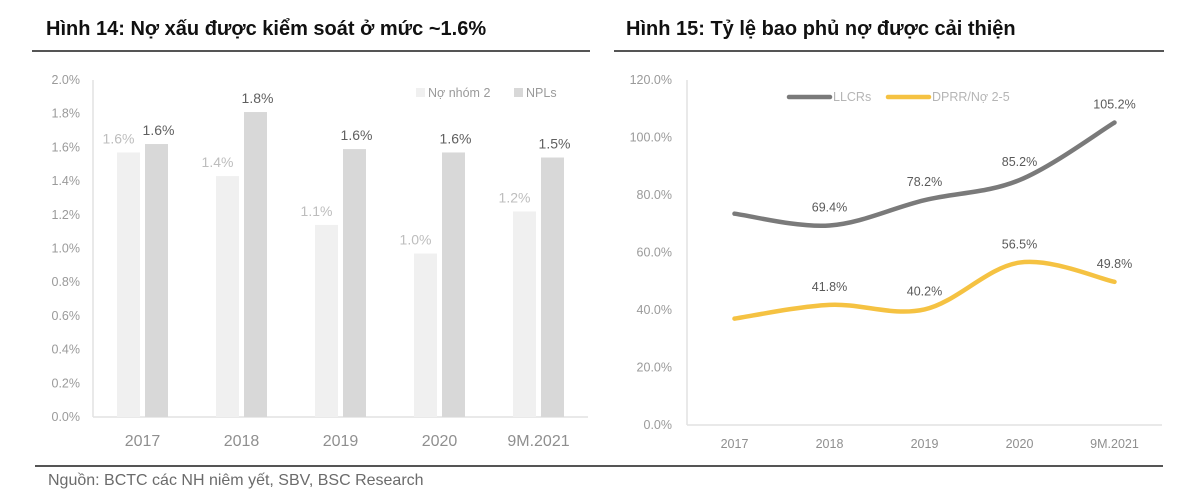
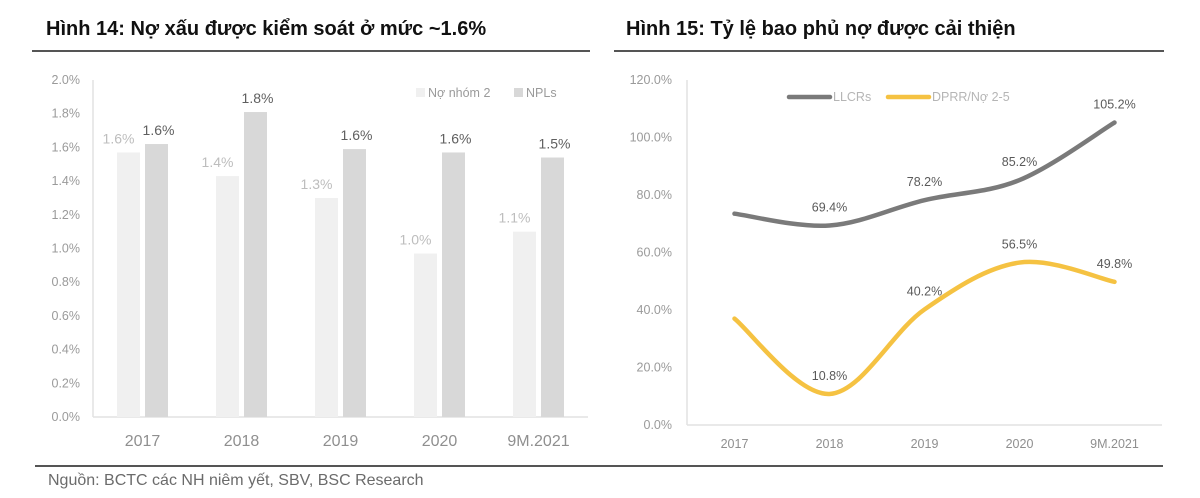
Hình 14: Nợ xấu được kiểm soát ở mức ~1.6%/Nợ nhóm 2/2019: 1.1% -> 1.3%
Hình 14: Nợ xấu được kiểm soát ở mức ~1.6%/Nợ nhóm 2/9M.2021: 1.2% -> 1.1%
Hình 15: Tỷ lệ bao phủ nợ được cải thiện/DPRR/Nợ 2-5/2018: 41.8% -> 10.8%
